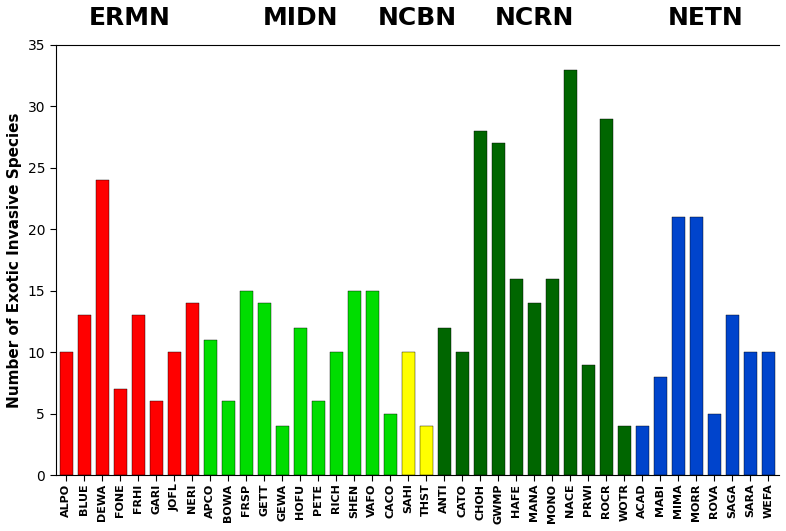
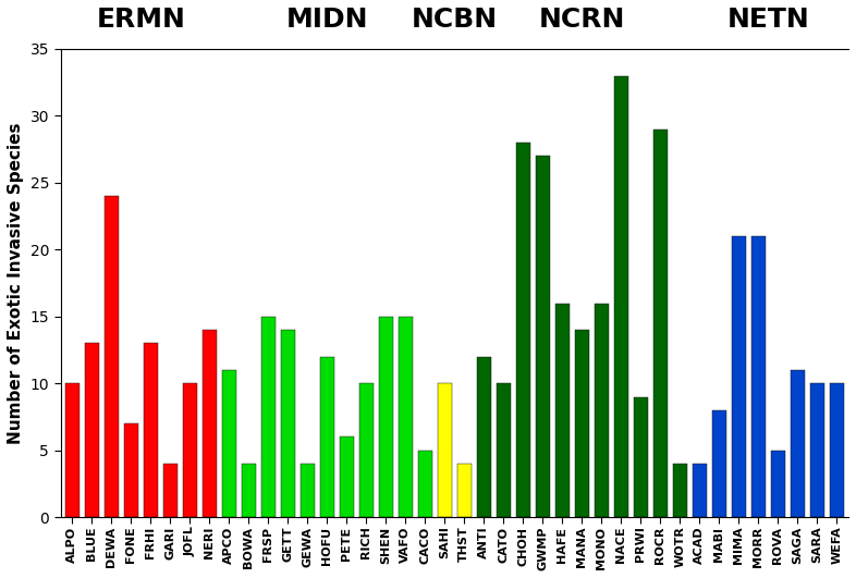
GARI: 6 -> 4
BOWA: 6 -> 4
SAGA: 13 -> 11
